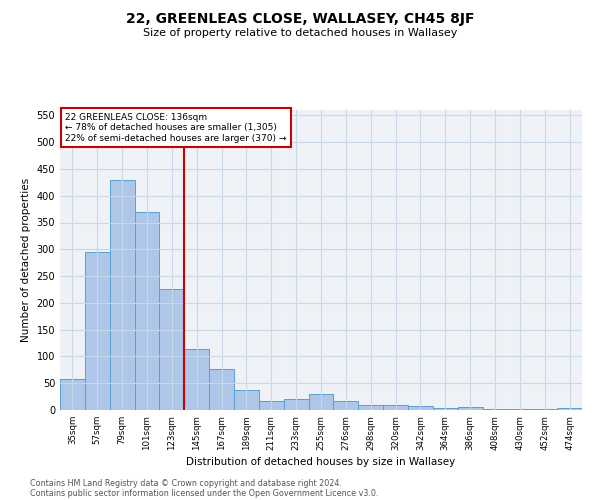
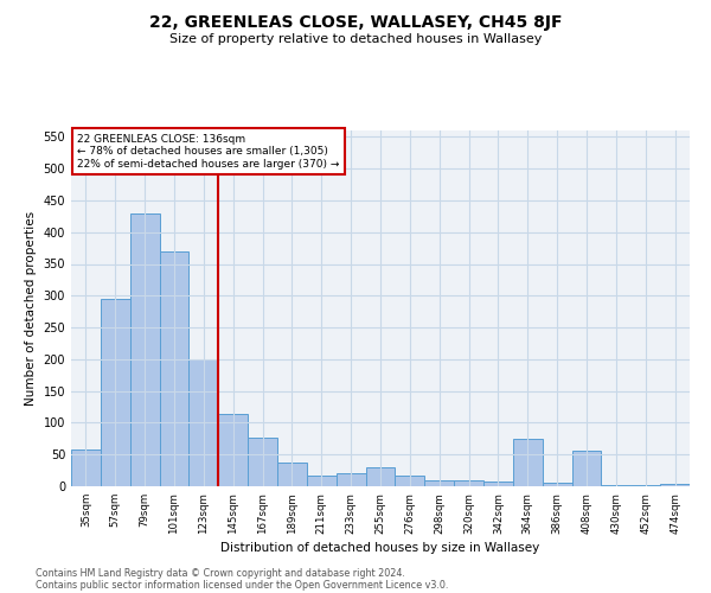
123sqm: 225 -> 200
364sqm: 4 -> 74
408sqm: 1 -> 56
